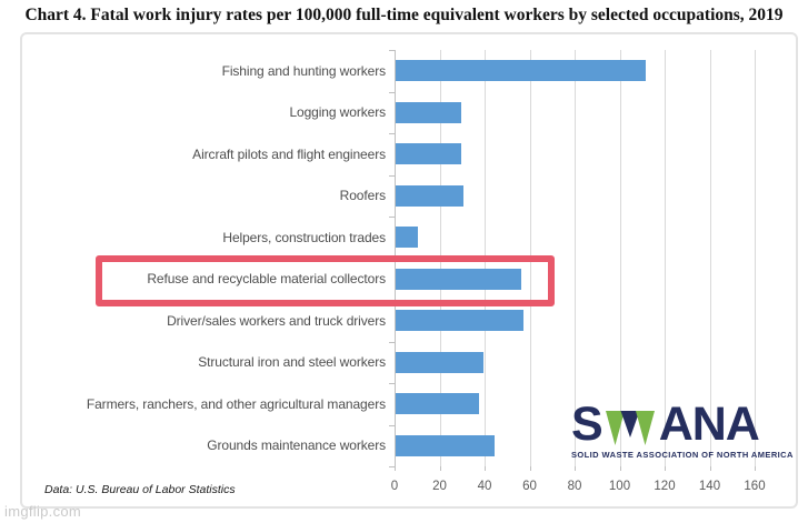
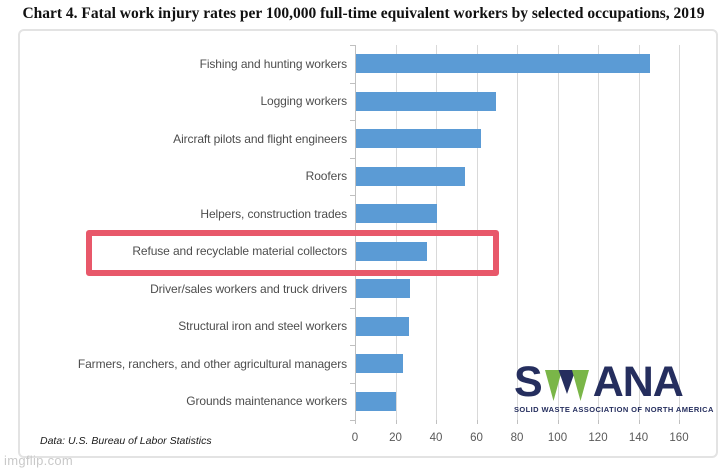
Fishing and hunting workers: 111 -> 145
Logging workers: 29 -> 69
Aircraft pilots and flight engineers: 29 -> 62
Roofers: 30 -> 54
Helpers, construction trades: 10 -> 40
Refuse and recyclable material collectors: 56 -> 35
Driver/sales workers and truck drivers: 57 -> 27
Structural iron and steel workers: 39 -> 26
Farmers, ranchers, and other agricultural managers: 37 -> 23
Grounds maintenance workers: 44 -> 20
